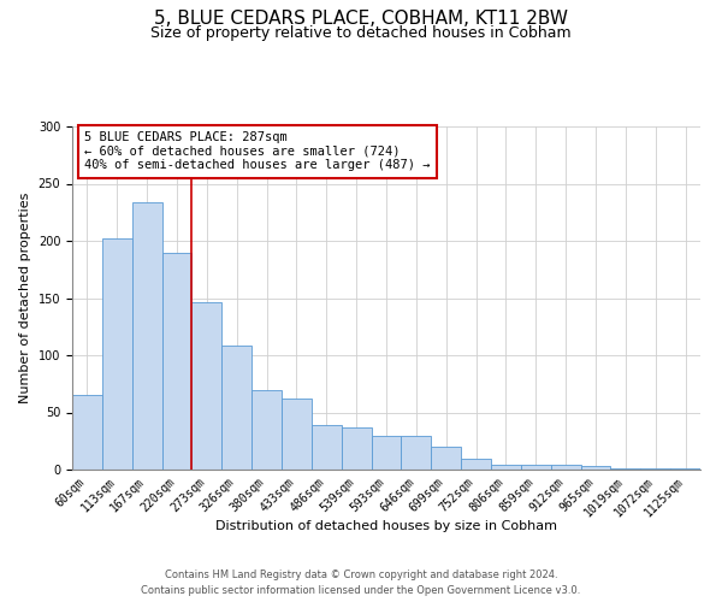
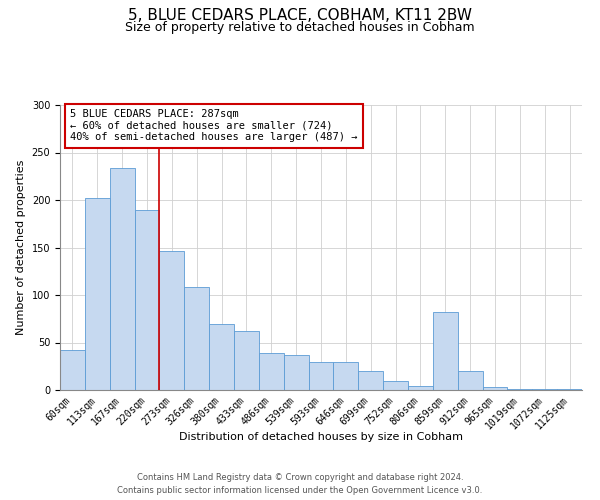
60sqm: 65 -> 42
859sqm: 4 -> 82
912sqm: 4 -> 20
